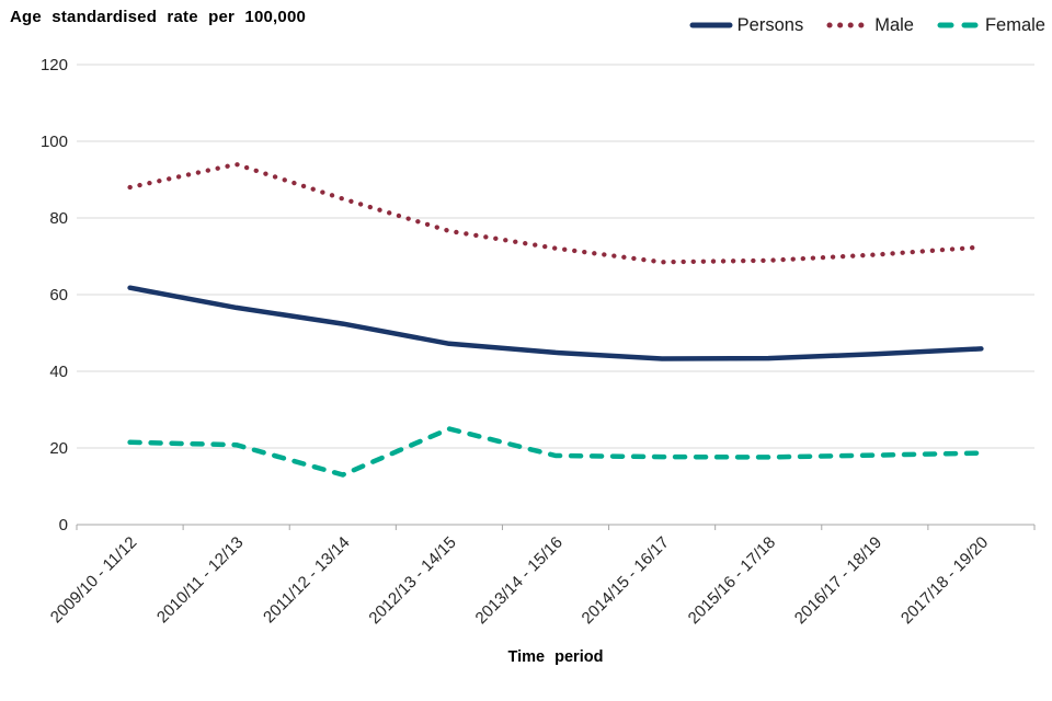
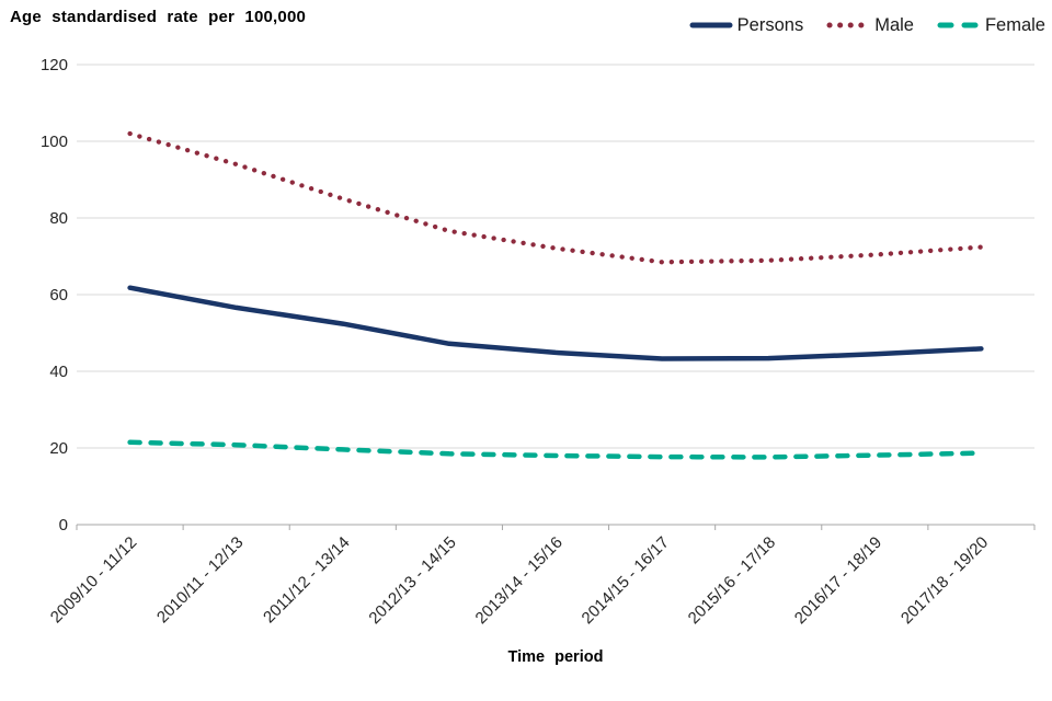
Male/2009/10 - 11/12: 88 -> 102
Female/2011/12 - 13/14: 13 -> 20
Female/2012/13 - 14/15: 25 -> 18
